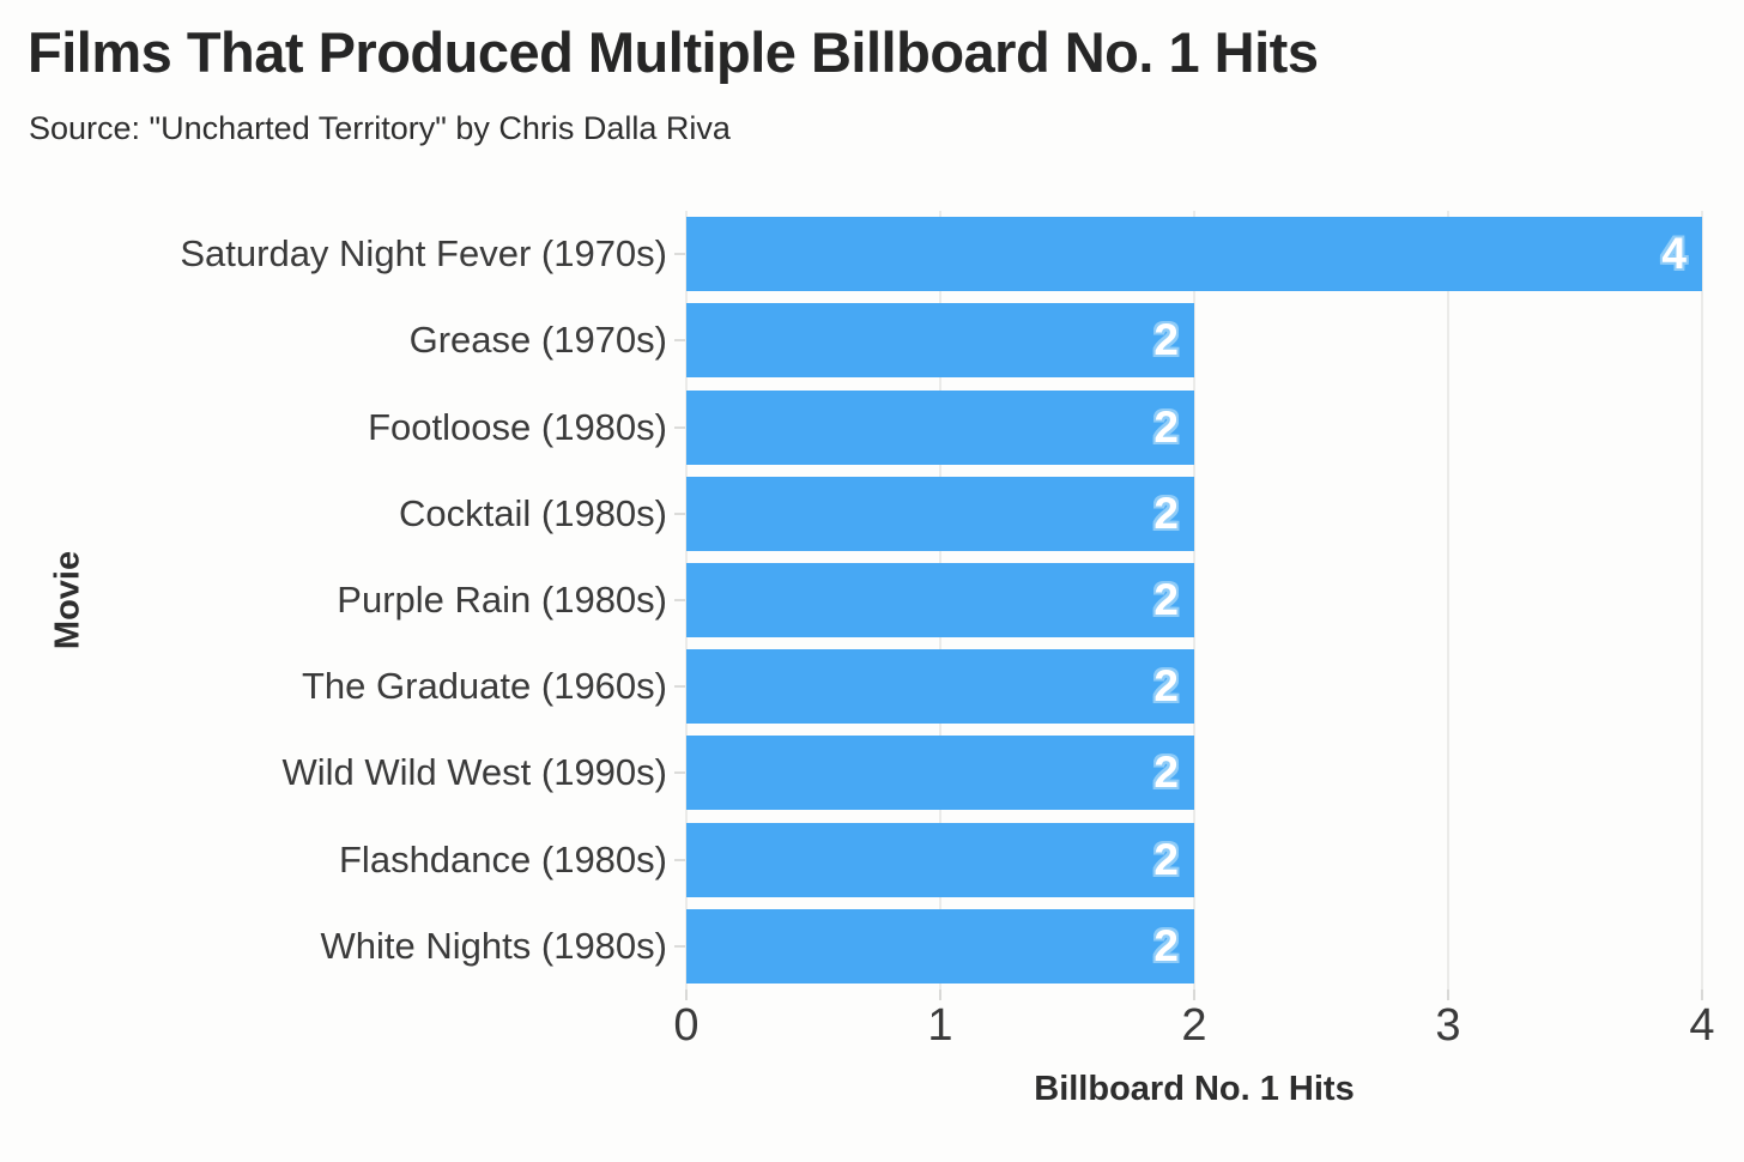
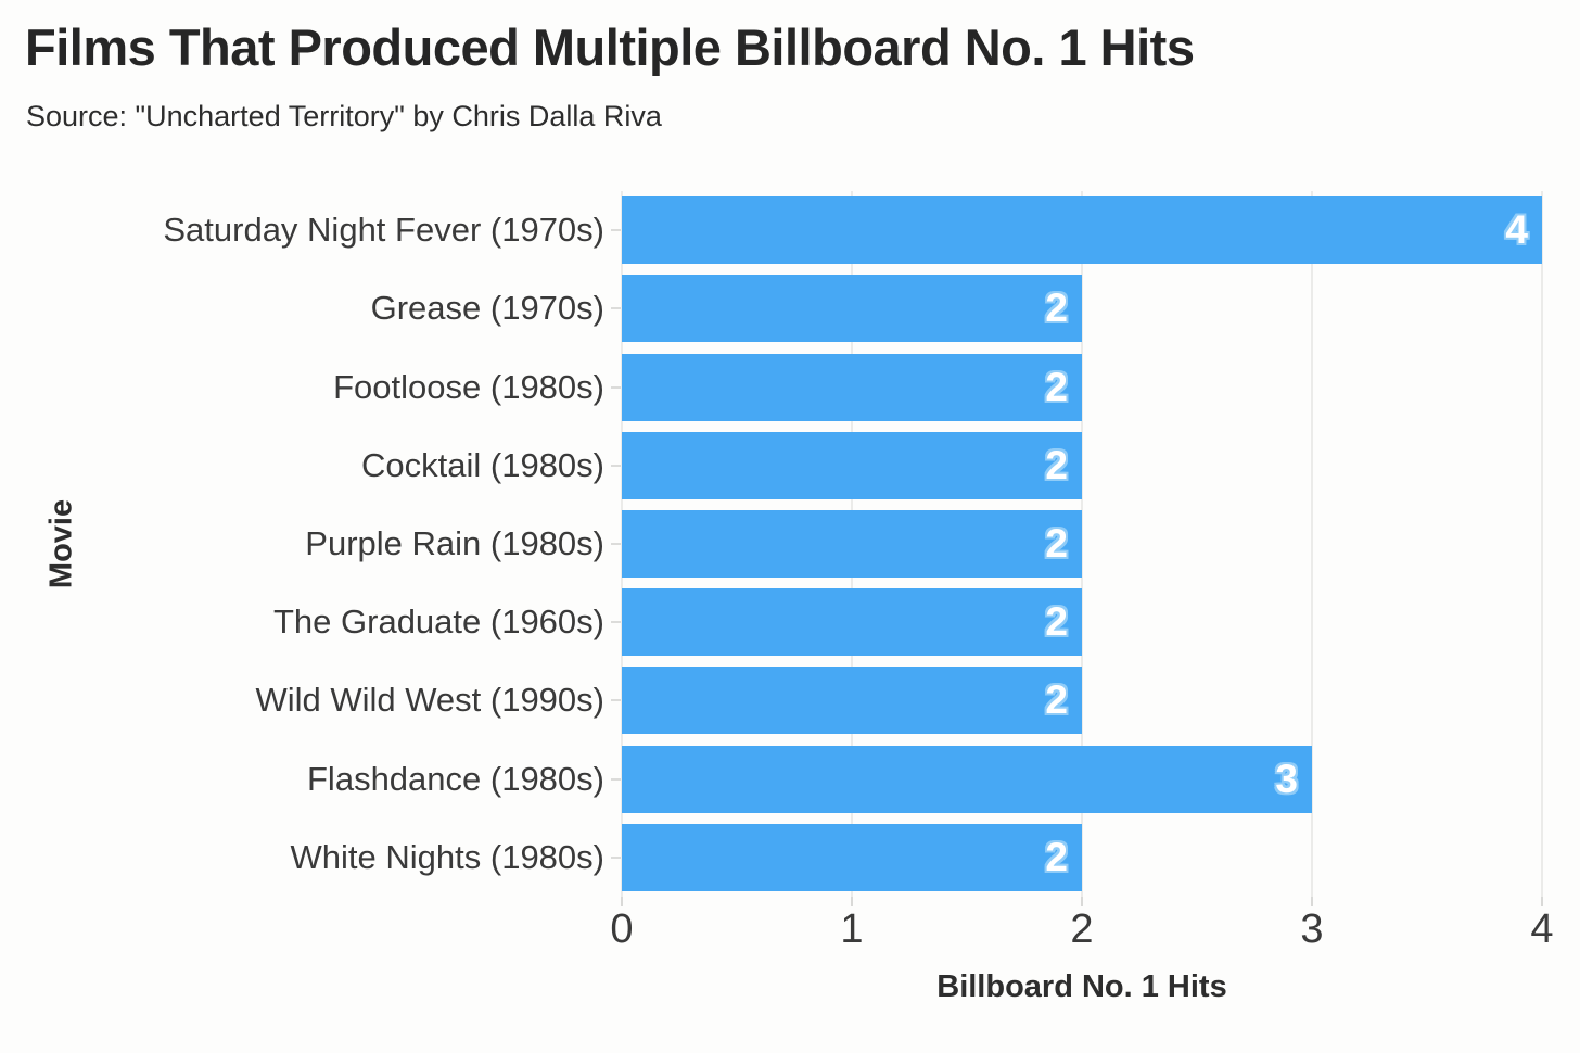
Flashdance (1980s): 2 -> 3
